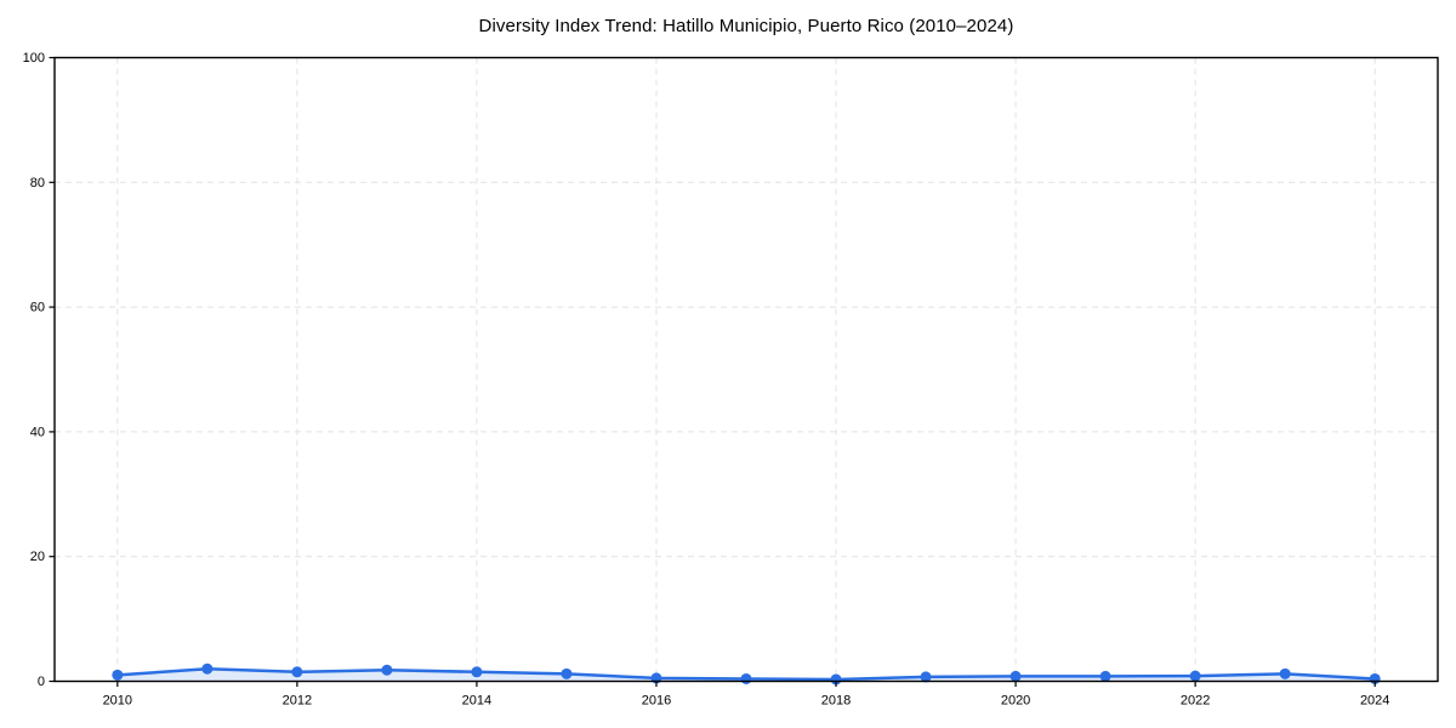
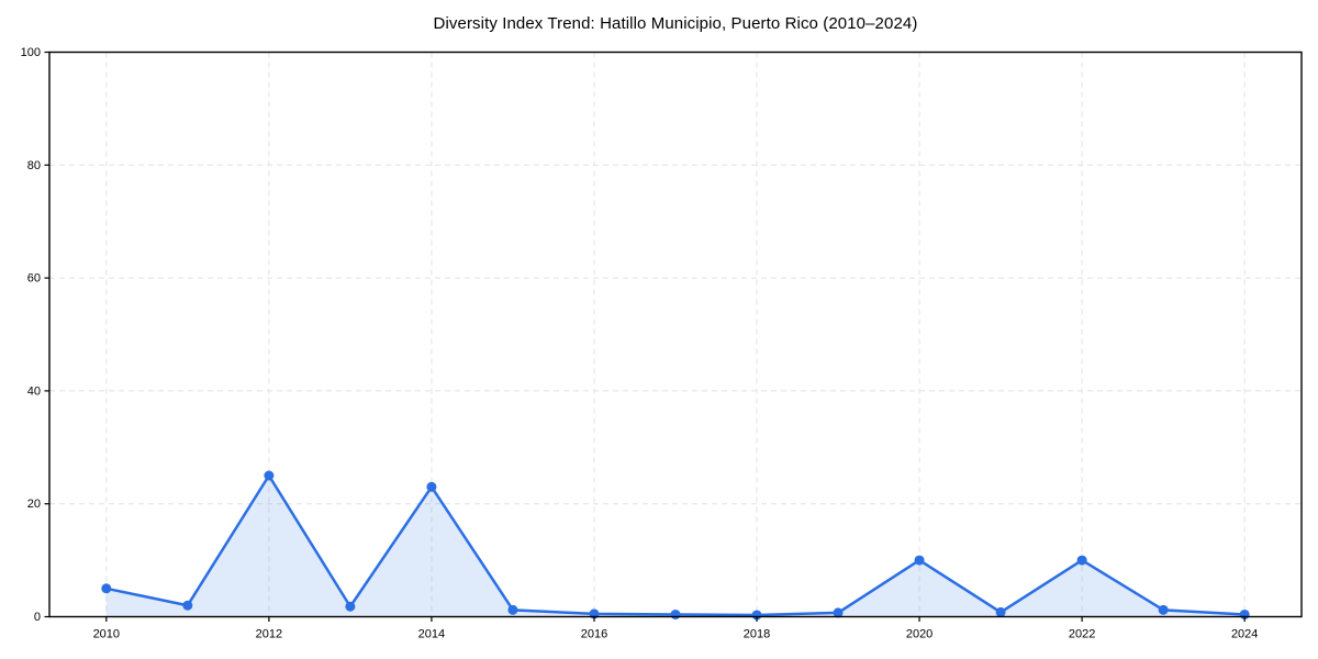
2010: 1 -> 5
2012: 2 -> 25
2014: 2 -> 23
2020: 1 -> 10
2022: 1 -> 10
